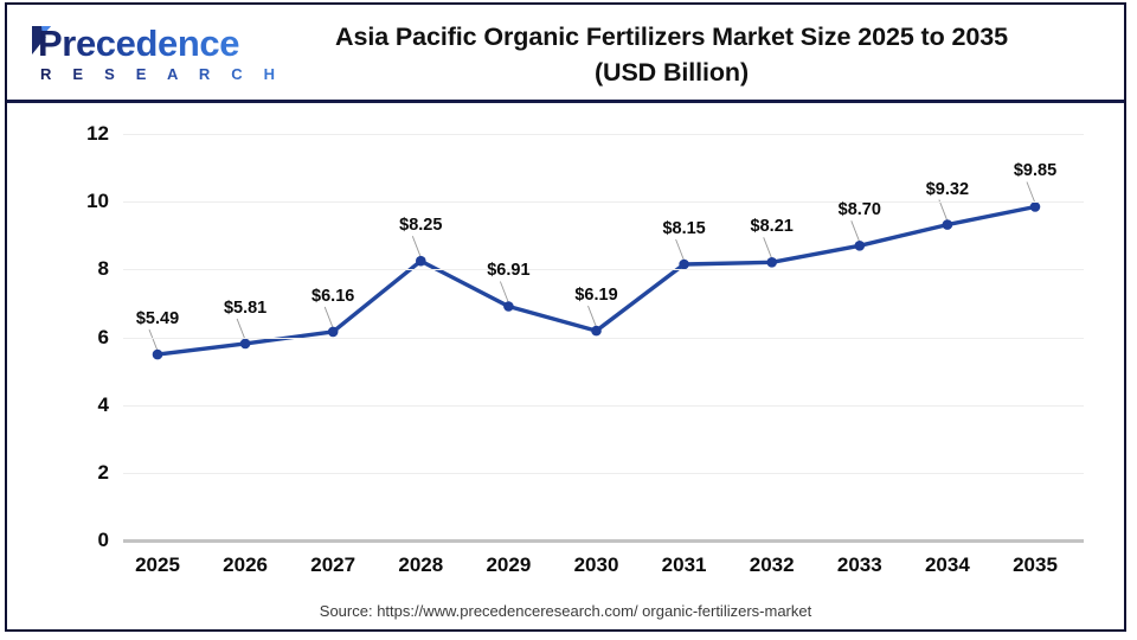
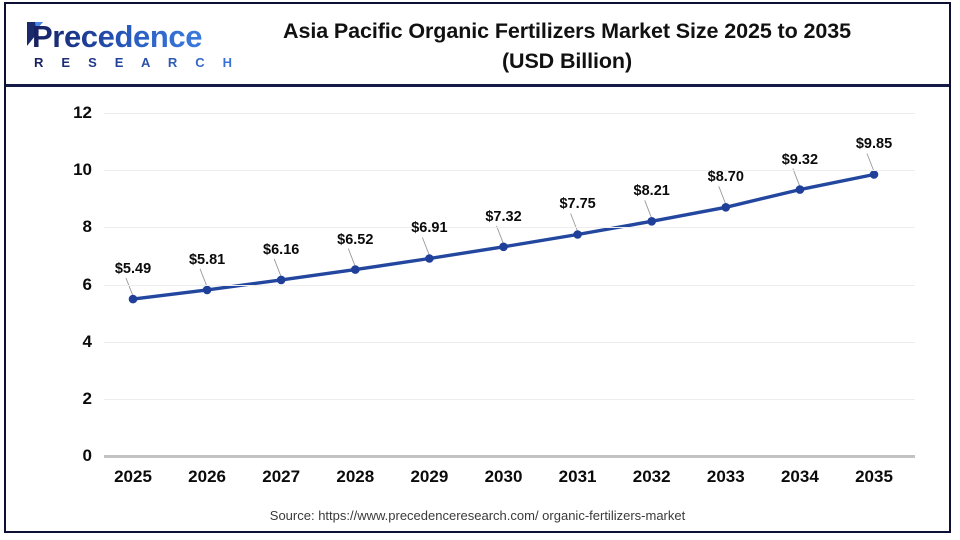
2028: $8.25 -> $6.52
2030: $6.19 -> $7.32
2031: $8.15 -> $7.75
